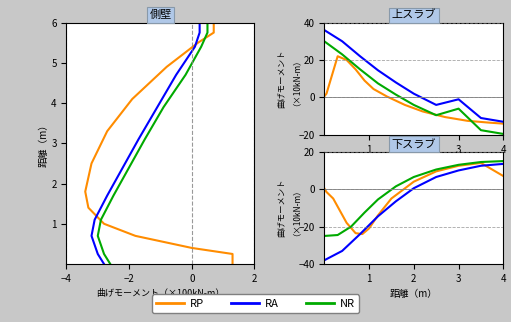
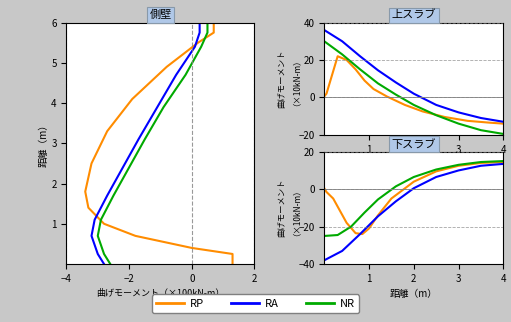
上スラブ/RA/3: -1 -> -8
上スラブ/NR/3: -6 -> -14
下スラブ/RP/4: 7 -> 14
